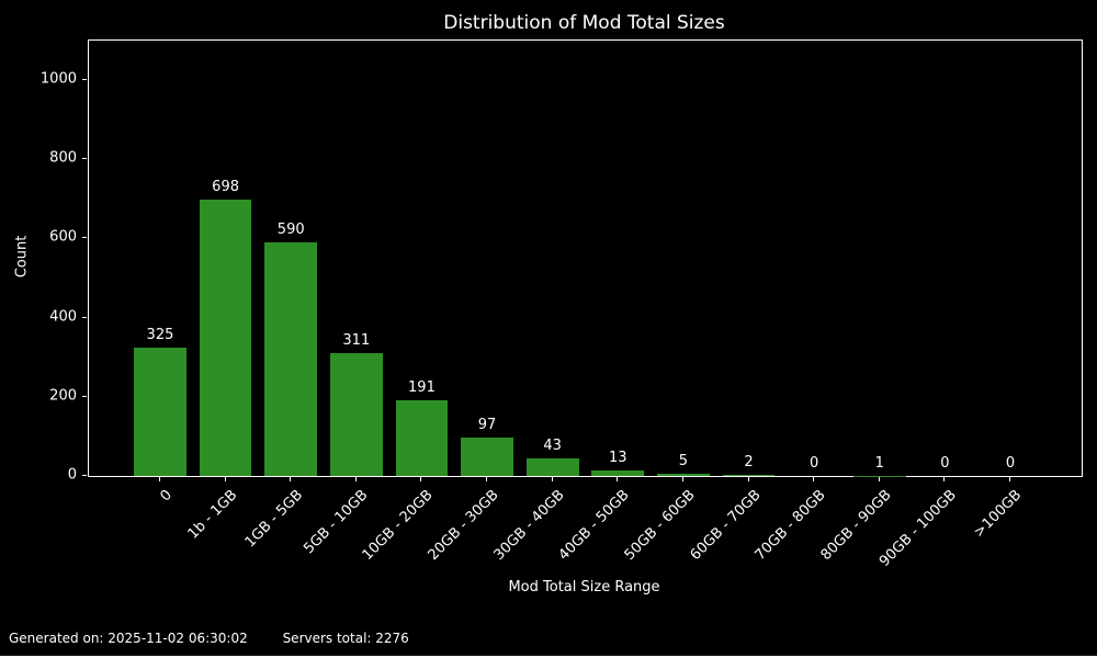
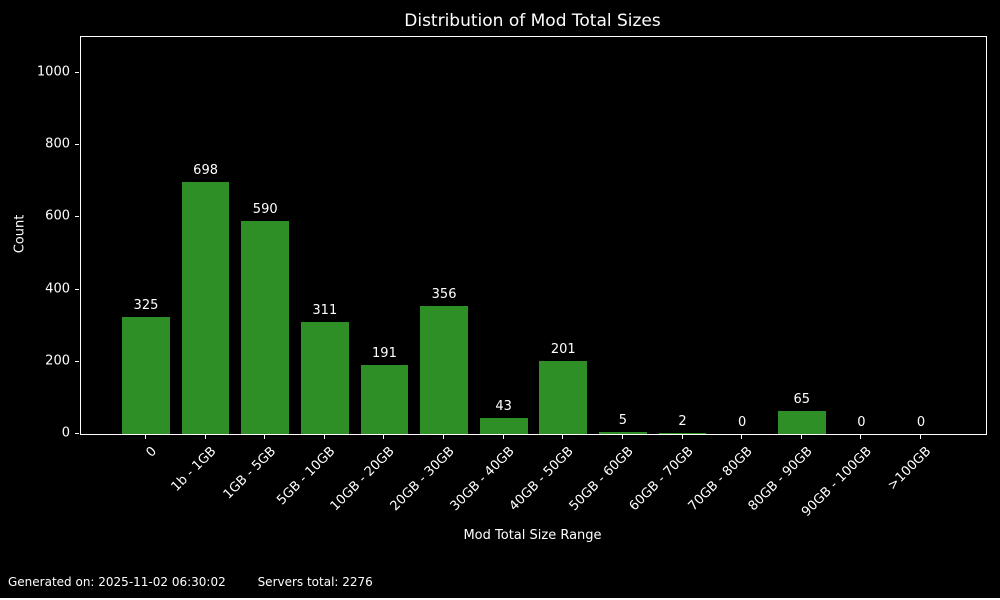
20GB - 30GB: 97 -> 356
40GB - 50GB: 13 -> 201
80GB - 90GB: 1 -> 65
